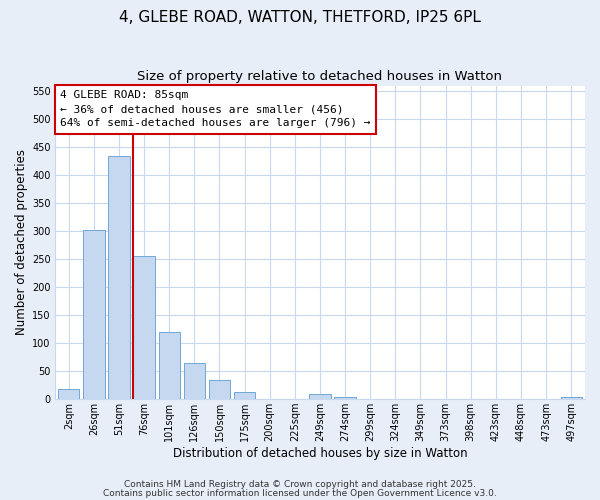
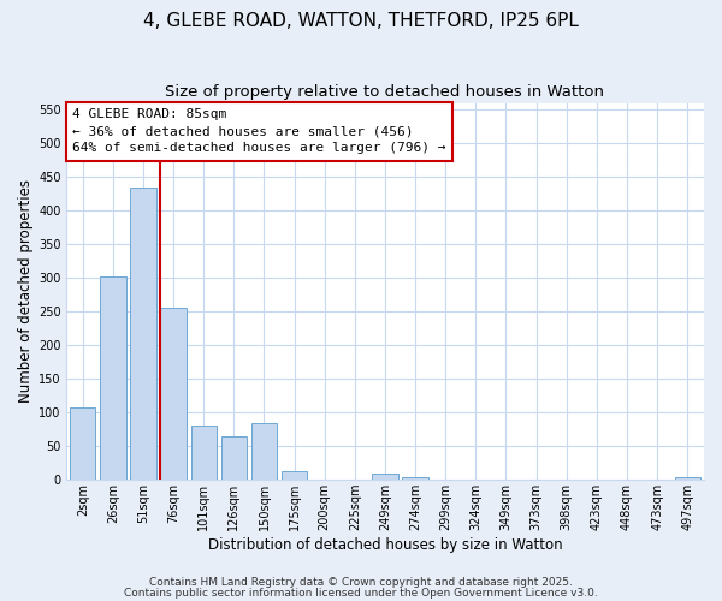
2sqm: 18 -> 108
101sqm: 120 -> 80
150sqm: 35 -> 84
